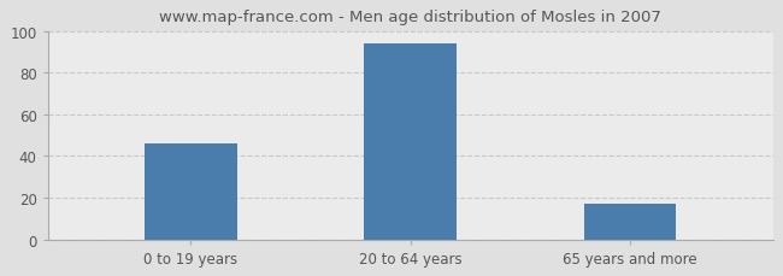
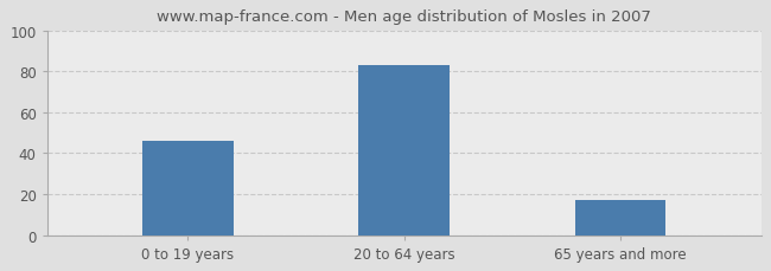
20 to 64 years: 94 -> 83
